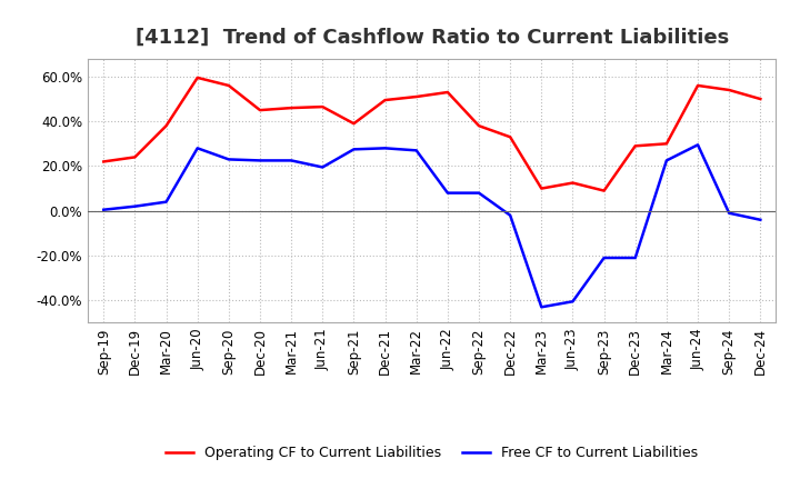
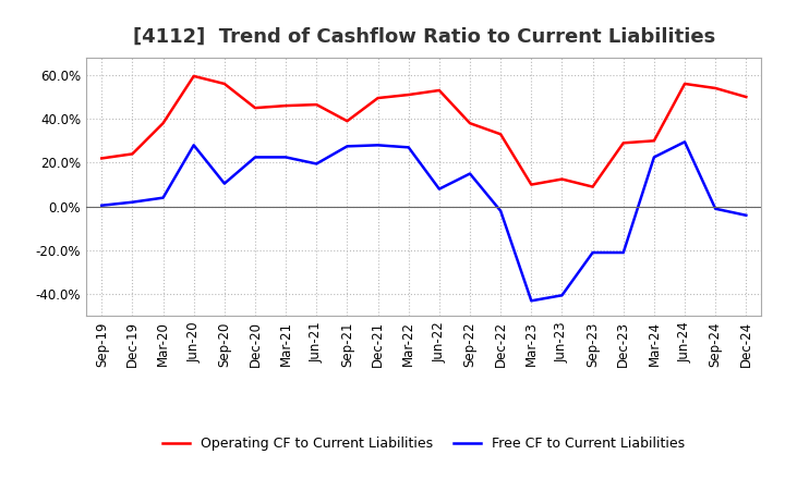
Free CF to Current Liabilities/Sep-20: 23.0% -> 10.5%
Free CF to Current Liabilities/Sep-22: 8.0% -> 15.0%
